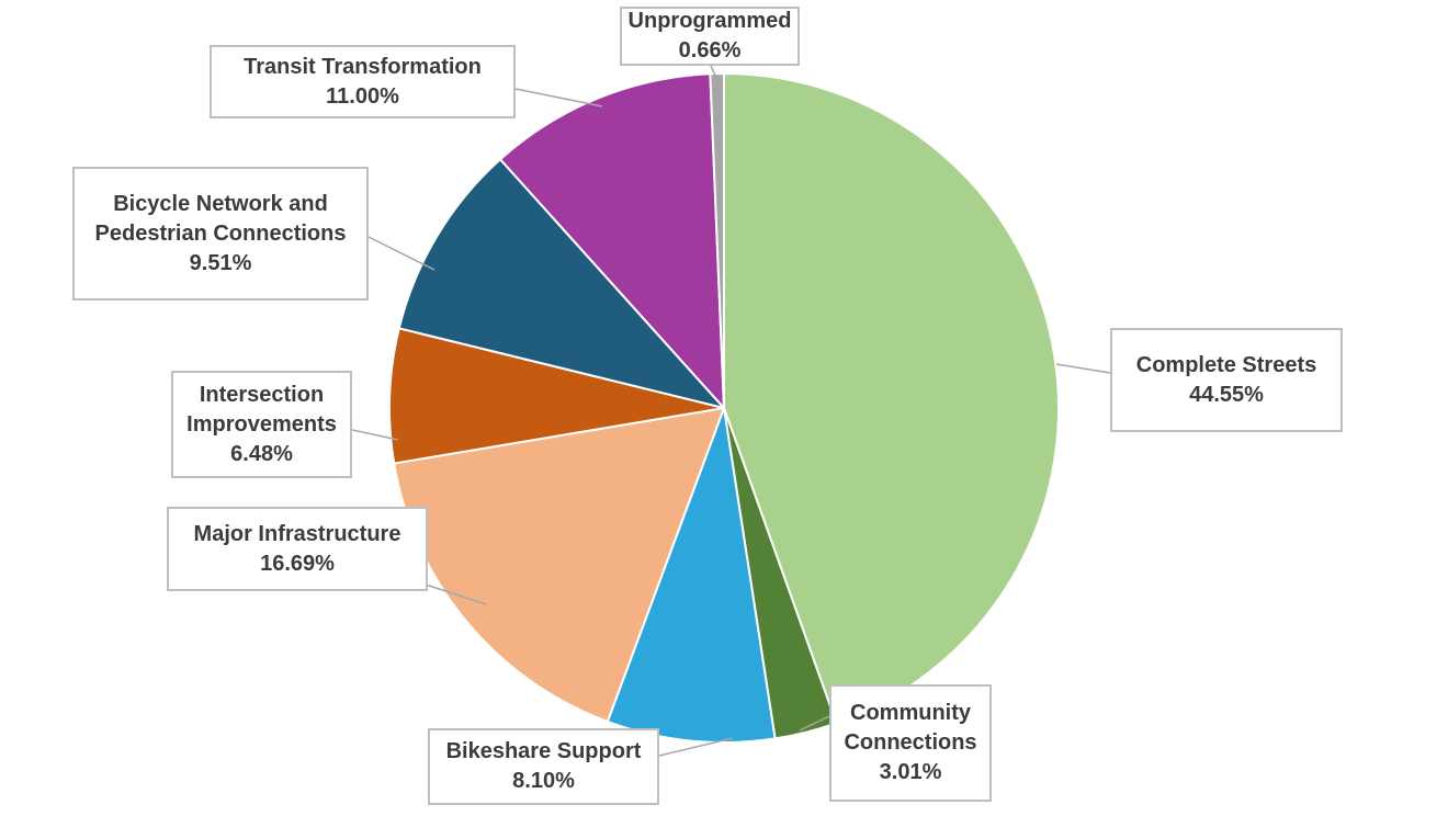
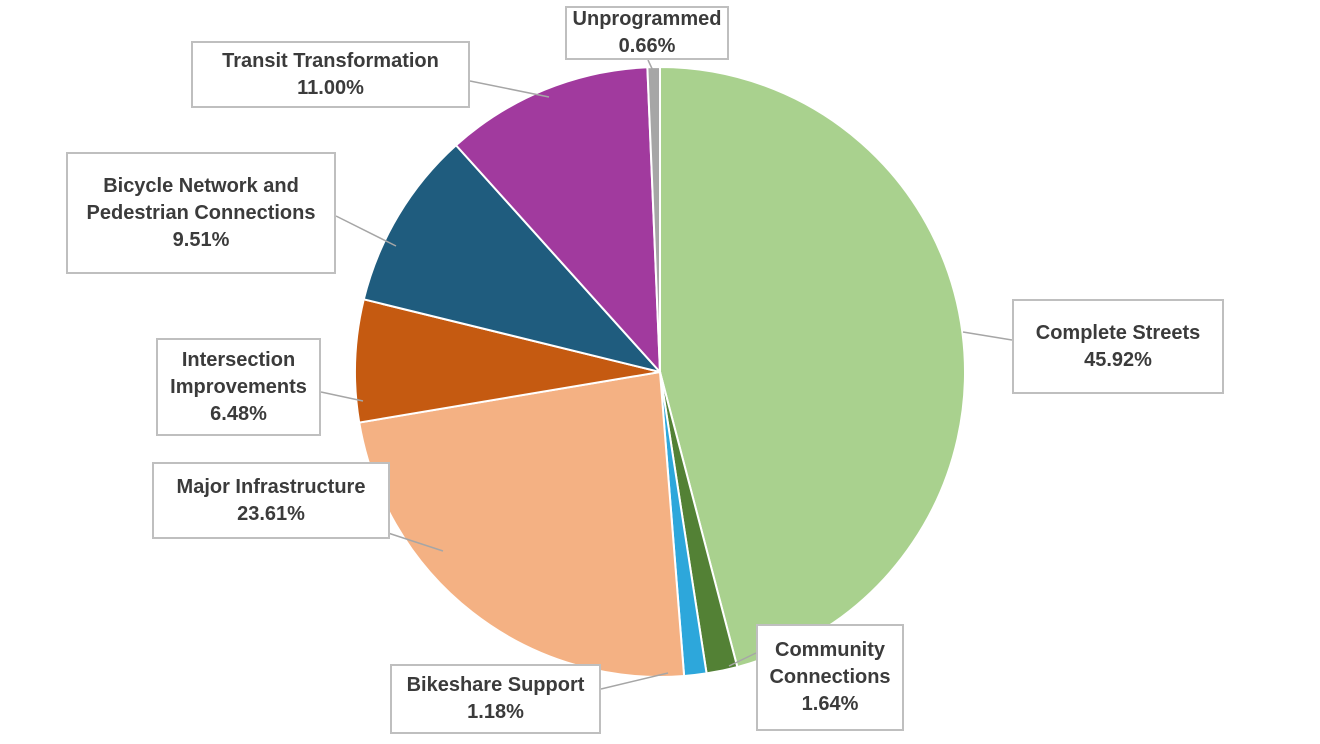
Complete Streets: 44.55% -> 45.92%
Community Connections: 3.01% -> 1.64%
Bikeshare Support: 8.10% -> 1.18%
Major Infrastructure: 16.69% -> 23.61%
